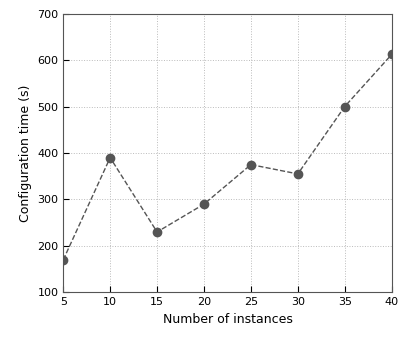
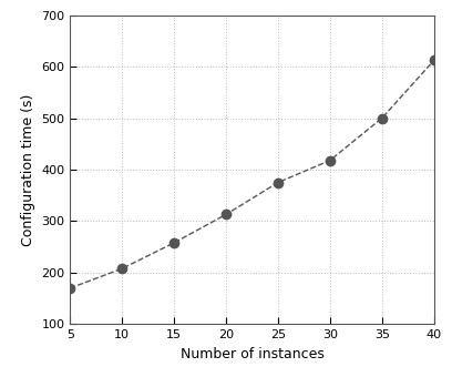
10: 390 -> 208
15: 230 -> 258
20: 290 -> 313
30: 355 -> 418
